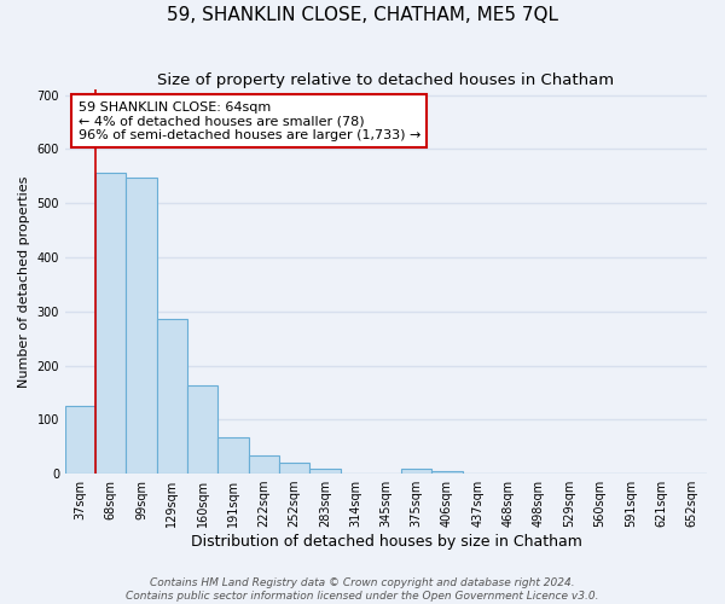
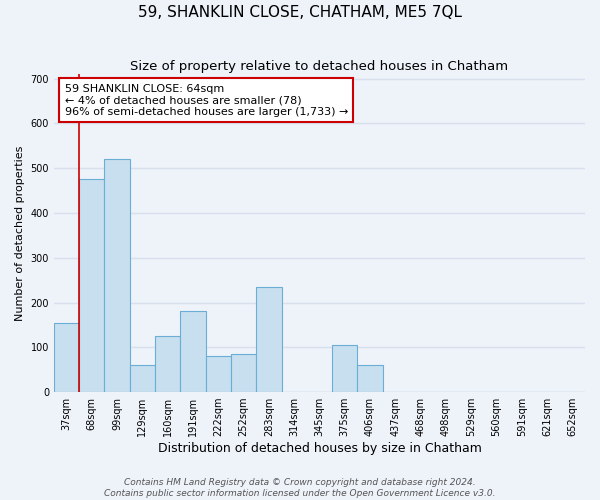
37sqm: 125 -> 155
68sqm: 557 -> 475
99sqm: 548 -> 520
129sqm: 285 -> 60
160sqm: 163 -> 125
191sqm: 68 -> 180
222sqm: 33 -> 80
252sqm: 20 -> 85
283sqm: 10 -> 235
375sqm: 10 -> 105
406sqm: 5 -> 60
